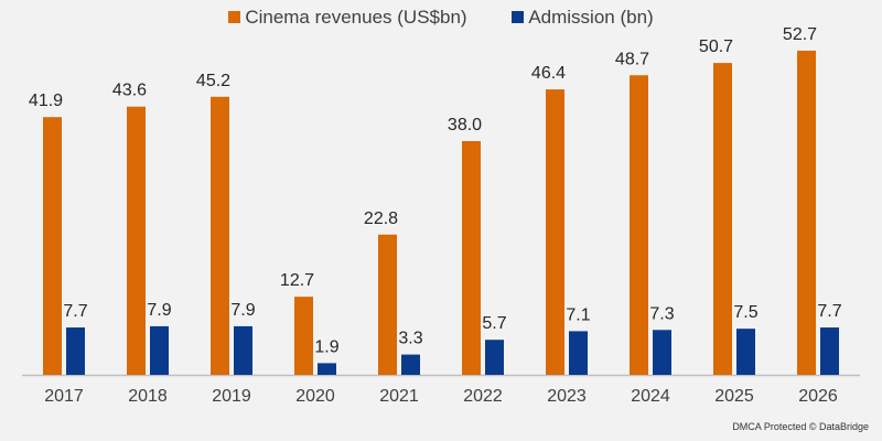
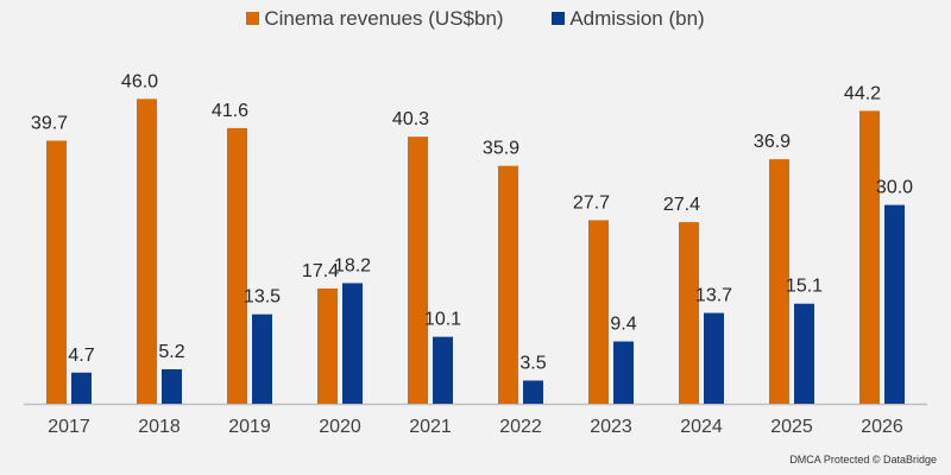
Cinema revenues (US$bn)/2017: 41.9 -> 39.7
Admission (bn)/2017: 7.7 -> 4.7
Cinema revenues (US$bn)/2018: 43.6 -> 46.0
Admission (bn)/2018: 7.9 -> 5.2
Cinema revenues (US$bn)/2019: 45.2 -> 41.6
Admission (bn)/2019: 7.9 -> 13.5
Cinema revenues (US$bn)/2020: 12.7 -> 17.4
Admission (bn)/2020: 1.9 -> 18.2
Cinema revenues (US$bn)/2021: 22.8 -> 40.3
Admission (bn)/2021: 3.3 -> 10.1
Cinema revenues (US$bn)/2022: 38.0 -> 35.9
Admission (bn)/2022: 5.7 -> 3.5
Cinema revenues (US$bn)/2023: 46.4 -> 27.7
Admission (bn)/2023: 7.1 -> 9.4
Cinema revenues (US$bn)/2024: 48.7 -> 27.4
Admission (bn)/2024: 7.3 -> 13.7
Cinema revenues (US$bn)/2025: 50.7 -> 36.9
Admission (bn)/2025: 7.5 -> 15.1
Cinema revenues (US$bn)/2026: 52.7 -> 44.2
Admission (bn)/2026: 7.7 -> 30.0
